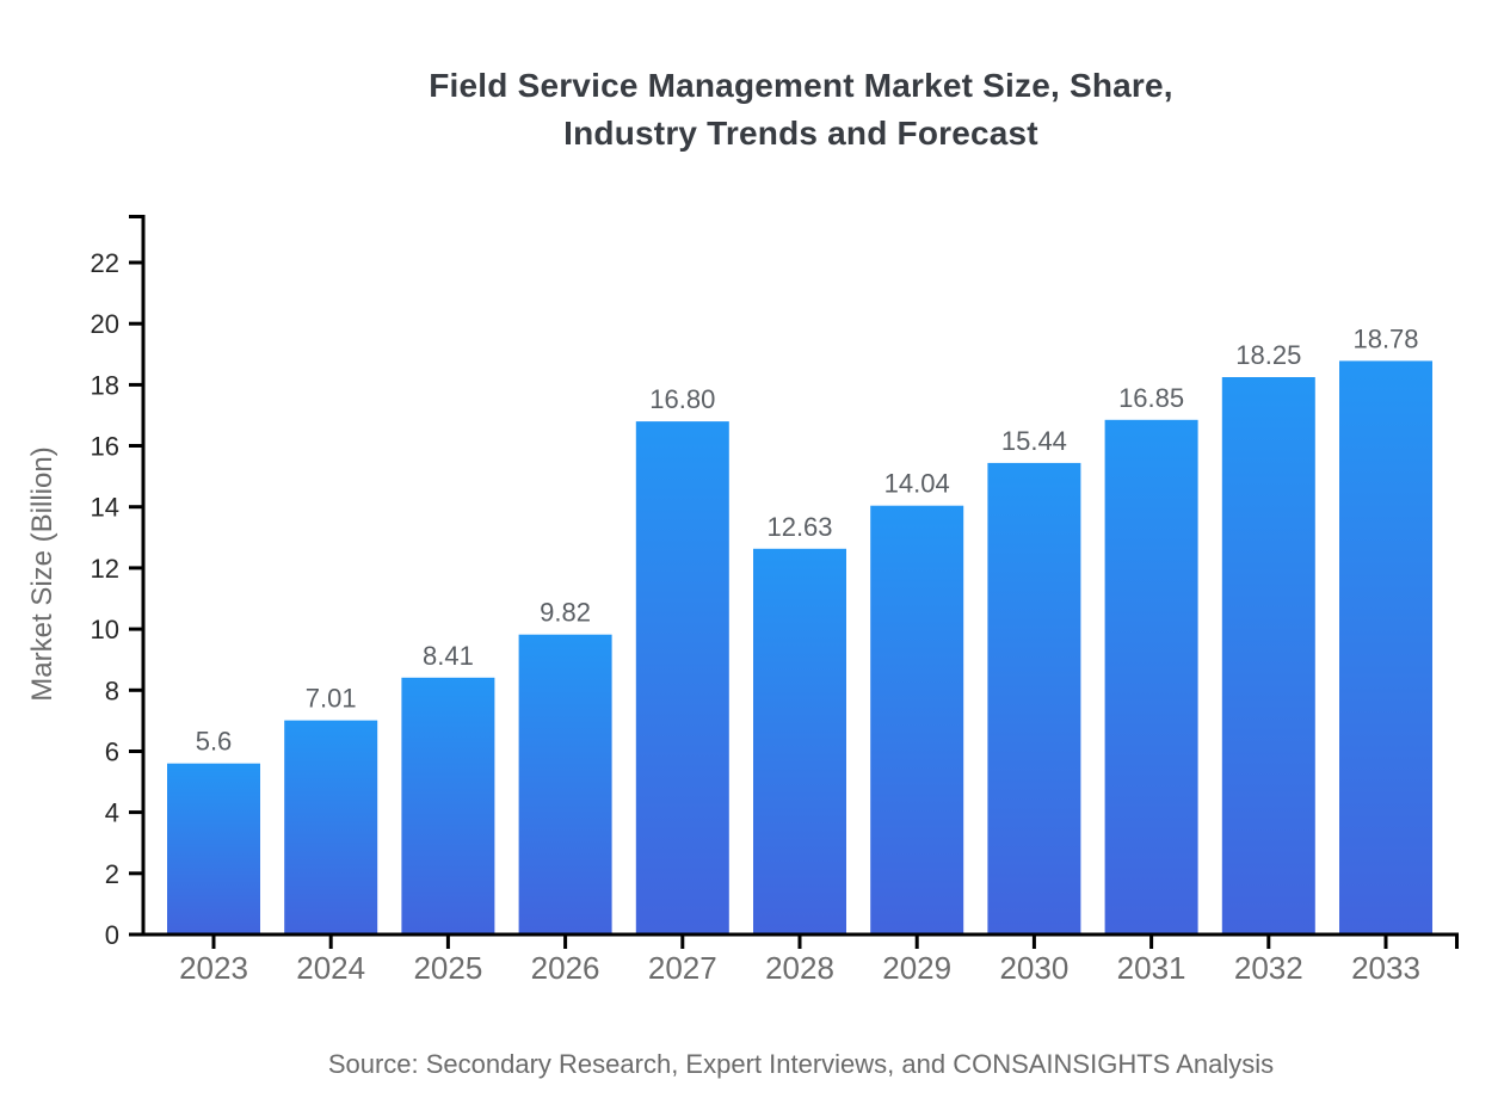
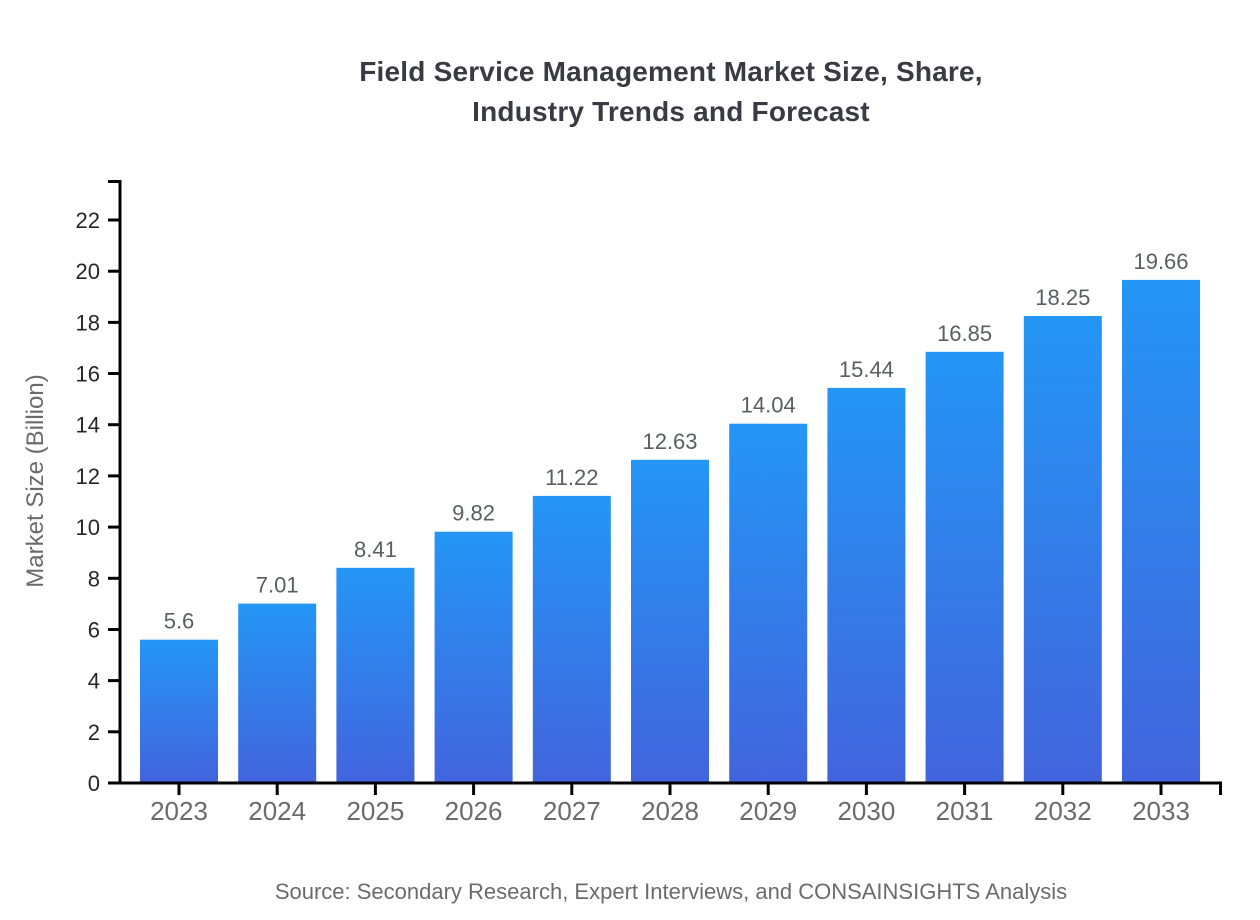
2027: 16.80 -> 11.22
2033: 18.78 -> 19.66
